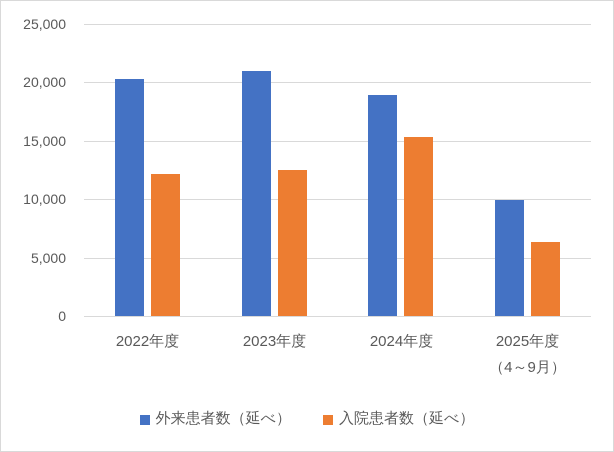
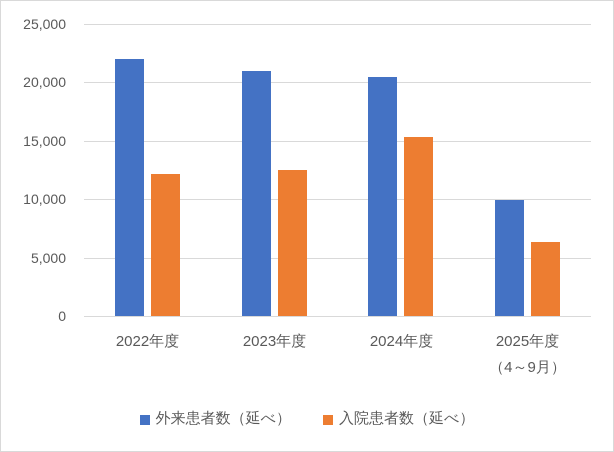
外来患者数（延べ）/2022年度: 20300 -> 22000
外来患者数（延べ）/2024年度: 18900 -> 20500
